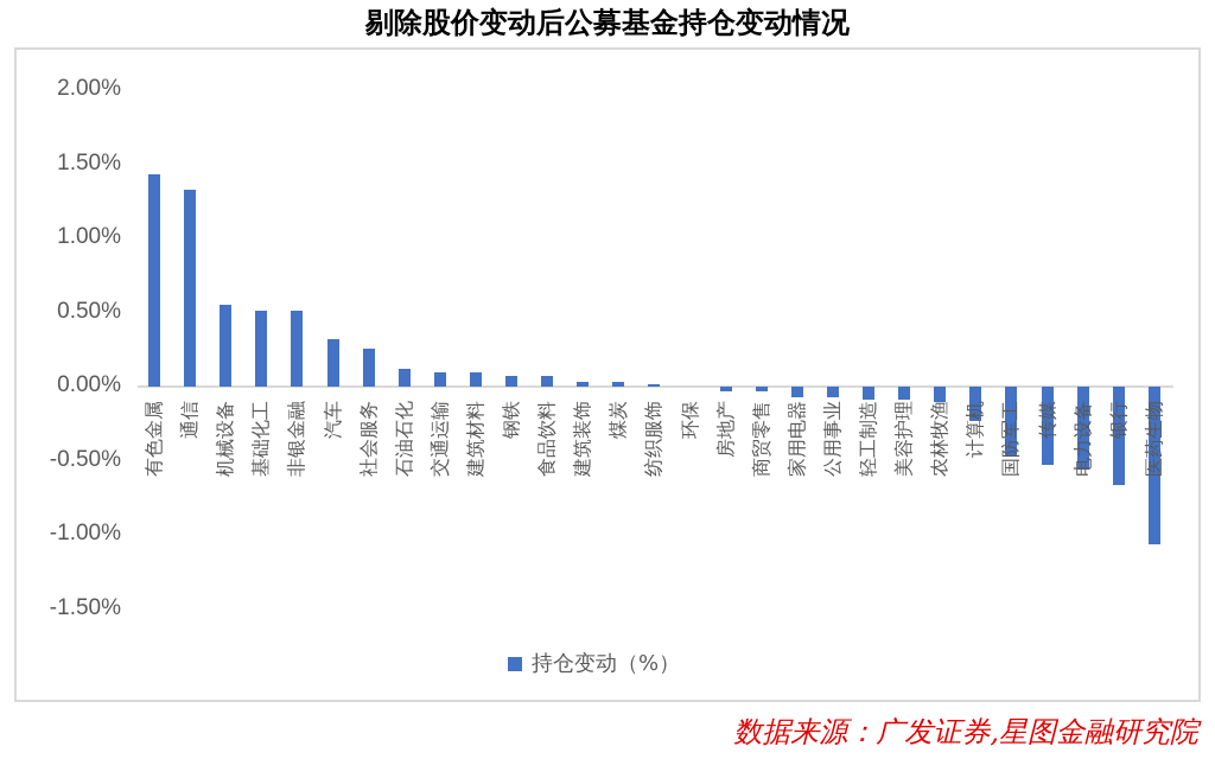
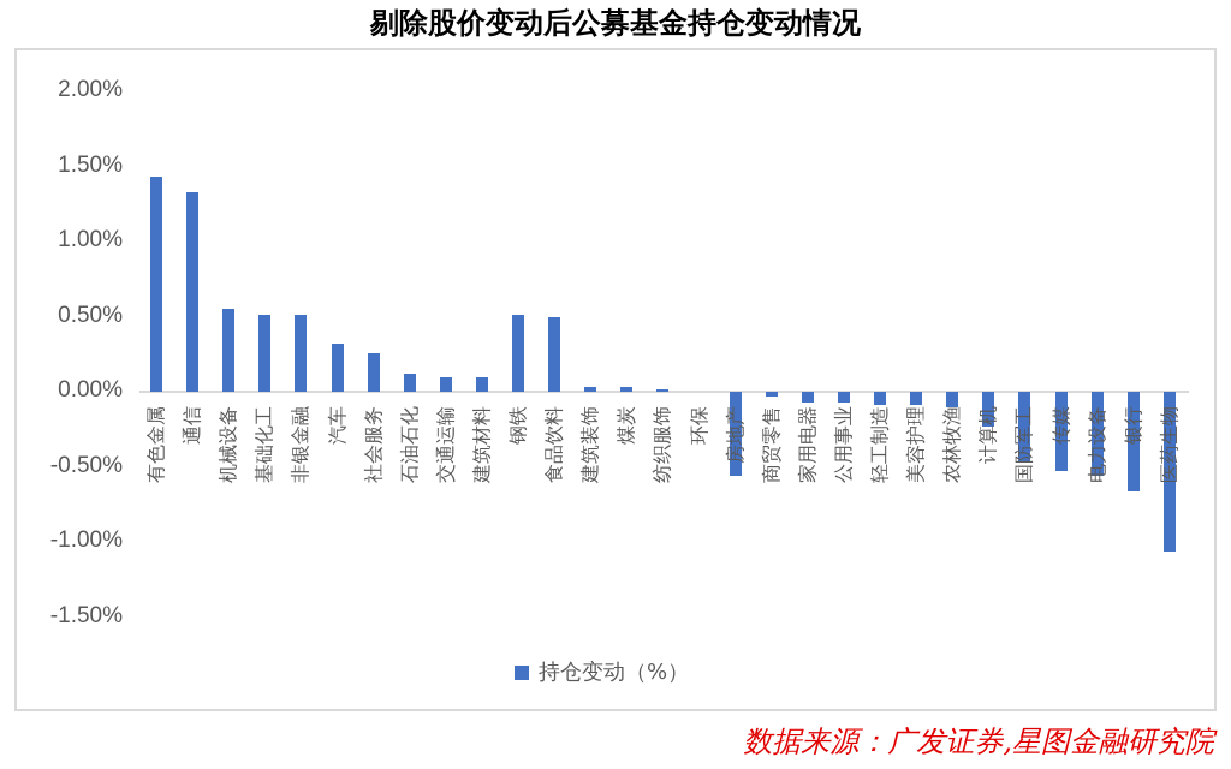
钢铁: 0.07% -> 0.51%
食品饮料: 0.07% -> 0.50%
房地产: -0.03% -> -0.56%
